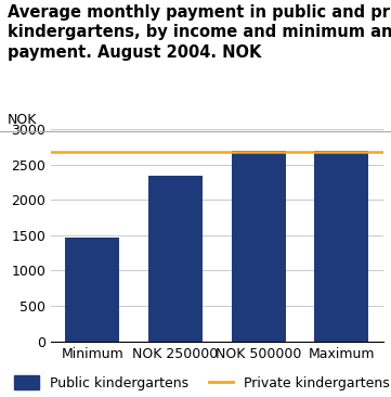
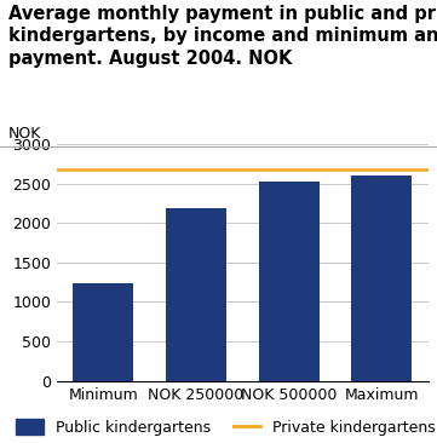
Minimum: 1470 -> 1240
NOK 250000: 2340 -> 2180
NOK 500000: 2700 -> 2520
Maximum: 2700 -> 2600
